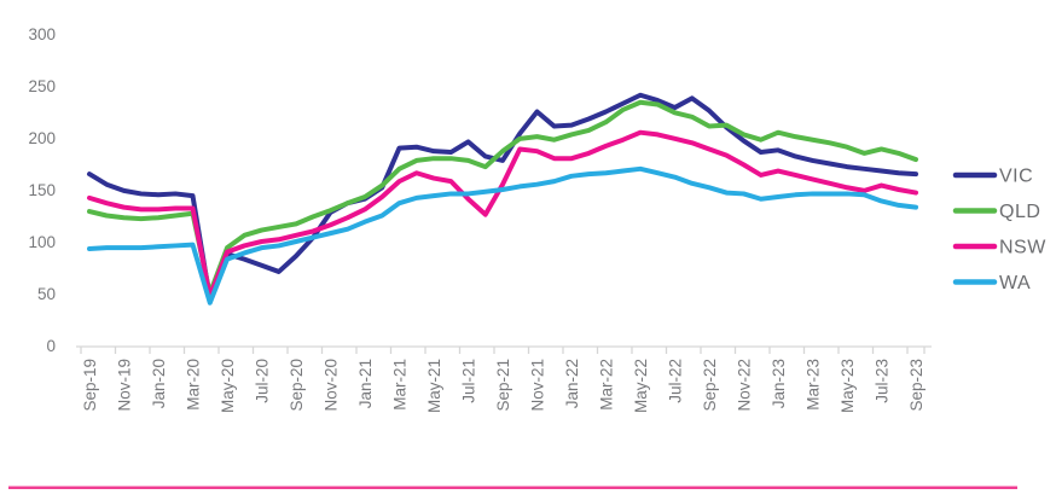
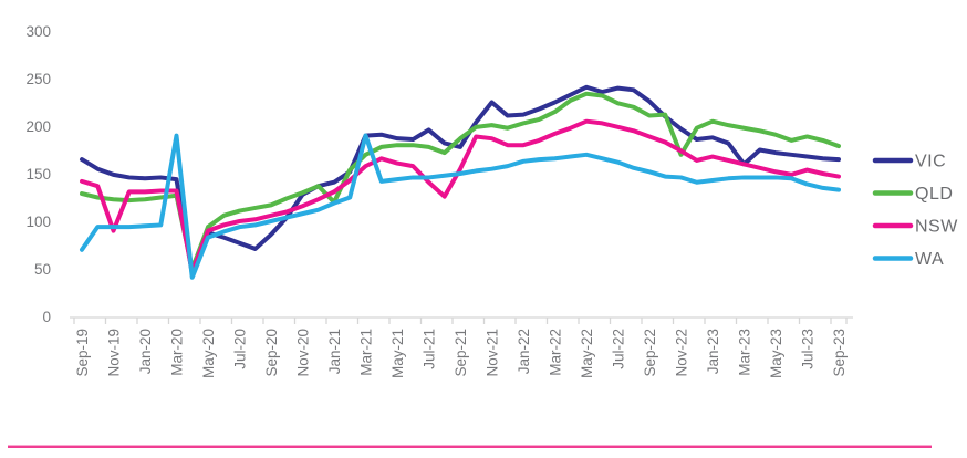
WA/Sep-19: 90 -> 70
NSW/Nov-19: 130 -> 90
WA/Mar-20: 100 -> 190
QLD/Jan-21: 140 -> 120
WA/Mar-21: 140 -> 190
VIC/Jul-22: 230 -> 240
QLD/Nov-22: 200 -> 170
VIC/Mar-23: 180 -> 160
